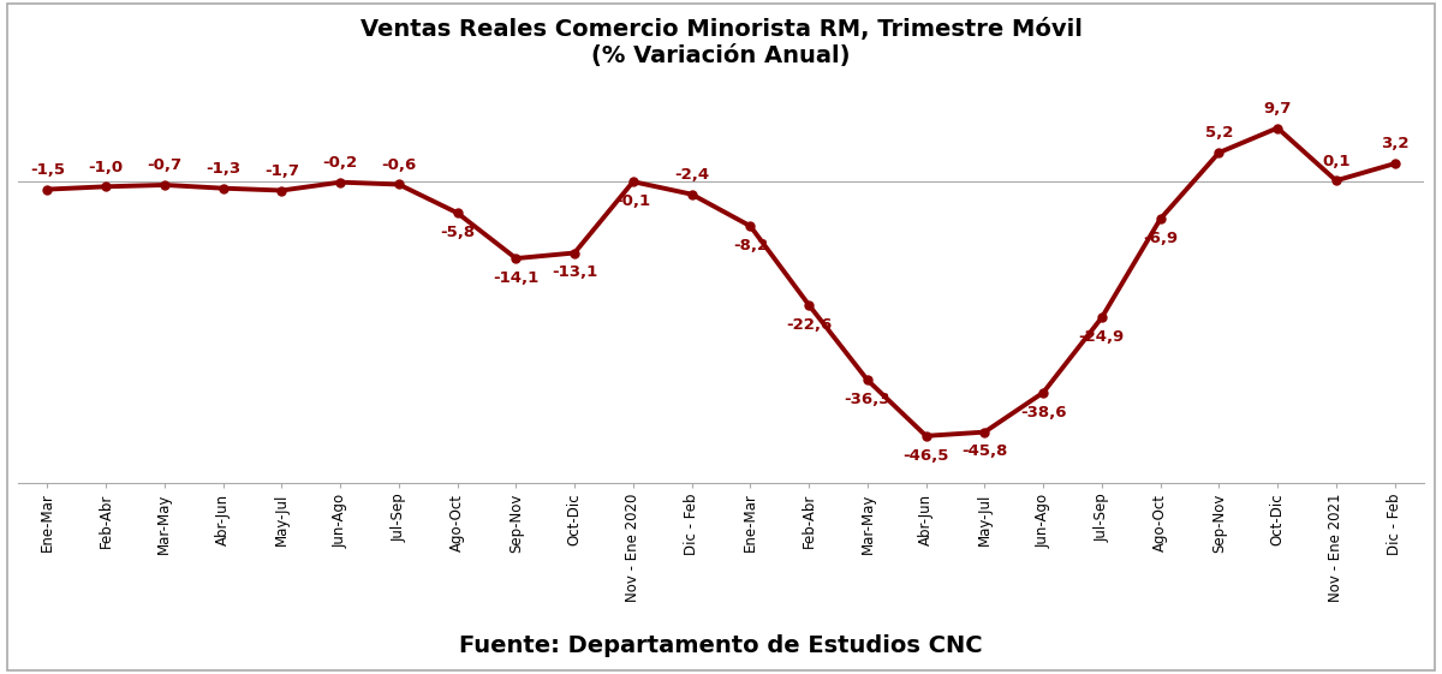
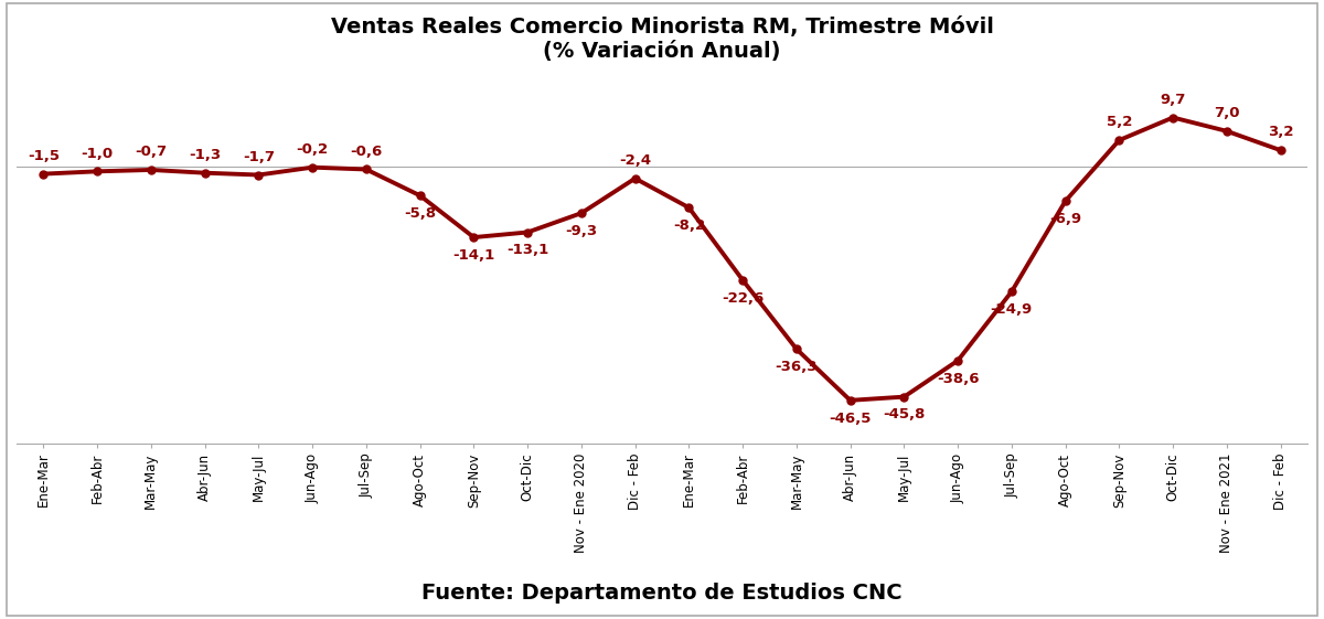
Nov - Ene 2020: -0,1 -> -9,3
Nov - Ene 2021: 0,1 -> 7,0
